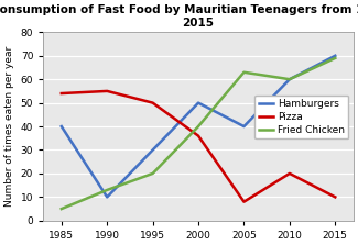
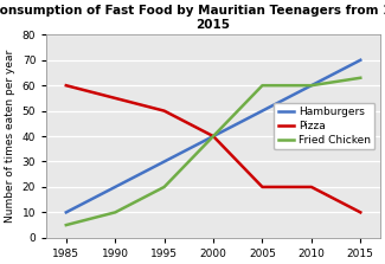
Hamburgers/1985: 40 -> 10
Pizza/1985: 54 -> 60
Hamburgers/1990: 10 -> 20
Fried Chicken/1990: 13 -> 10
Hamburgers/2000: 50 -> 40
Pizza/2000: 36 -> 40
Hamburgers/2005: 40 -> 50
Pizza/2005: 8 -> 20
Fried Chicken/2005: 63 -> 60
Fried Chicken/2015: 69 -> 63
